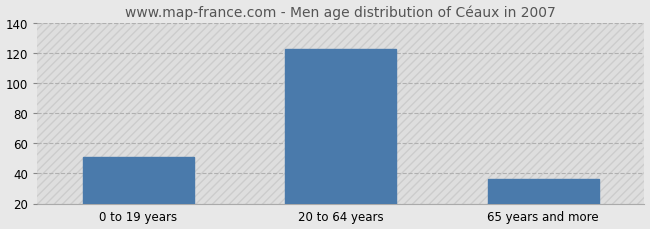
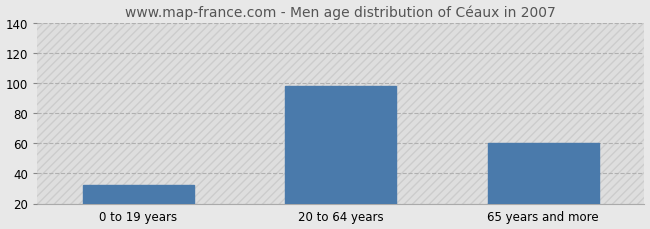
0 to 19 years: 51 -> 32
20 to 64 years: 123 -> 98
65 years and more: 36 -> 60
